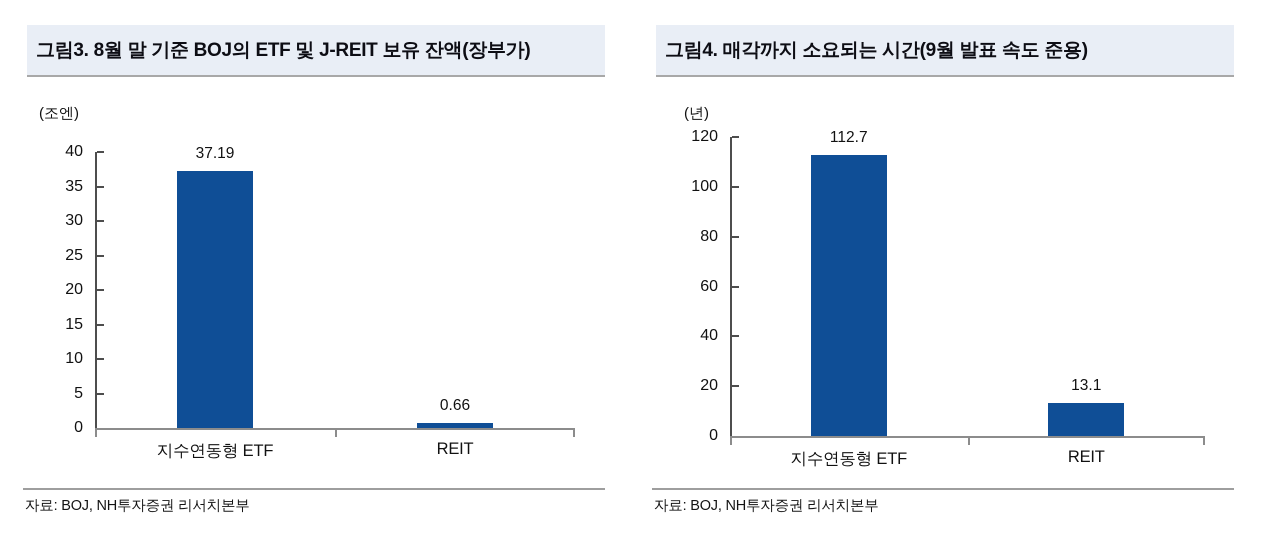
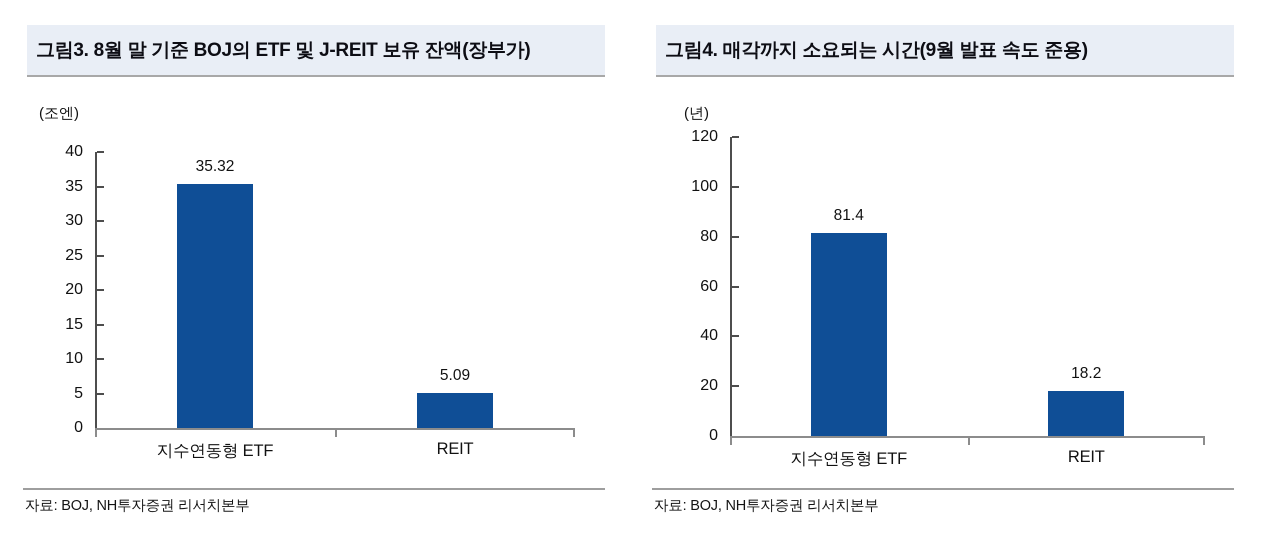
그림3. 8월 말 기준 BOJ의 ETF 및 J-REIT 보유 잔액(장부가)/지수연동형 ETF: 37.19 -> 35.32
그림3. 8월 말 기준 BOJ의 ETF 및 J-REIT 보유 잔액(장부가)/REIT: 0.66 -> 5.09
그림4. 매각까지 소요되는 시간(9월 발표 속도 준용)/지수연동형 ETF: 112.7 -> 81.4
그림4. 매각까지 소요되는 시간(9월 발표 속도 준용)/REIT: 13.1 -> 18.2
